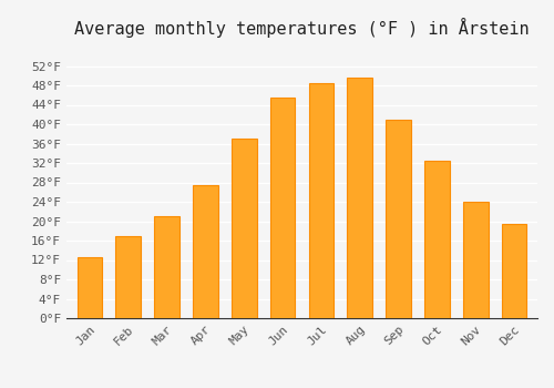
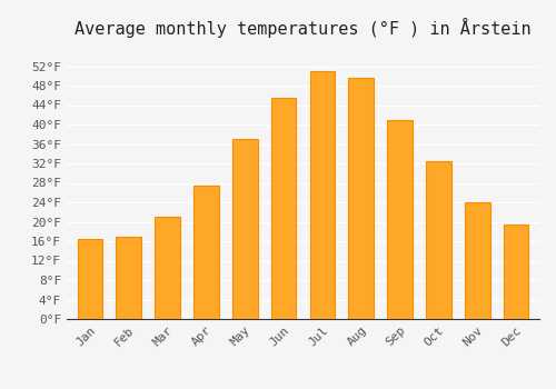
Jan: 12.5°F -> 16.5°F
Jul: 48.5°F -> 51.0°F
